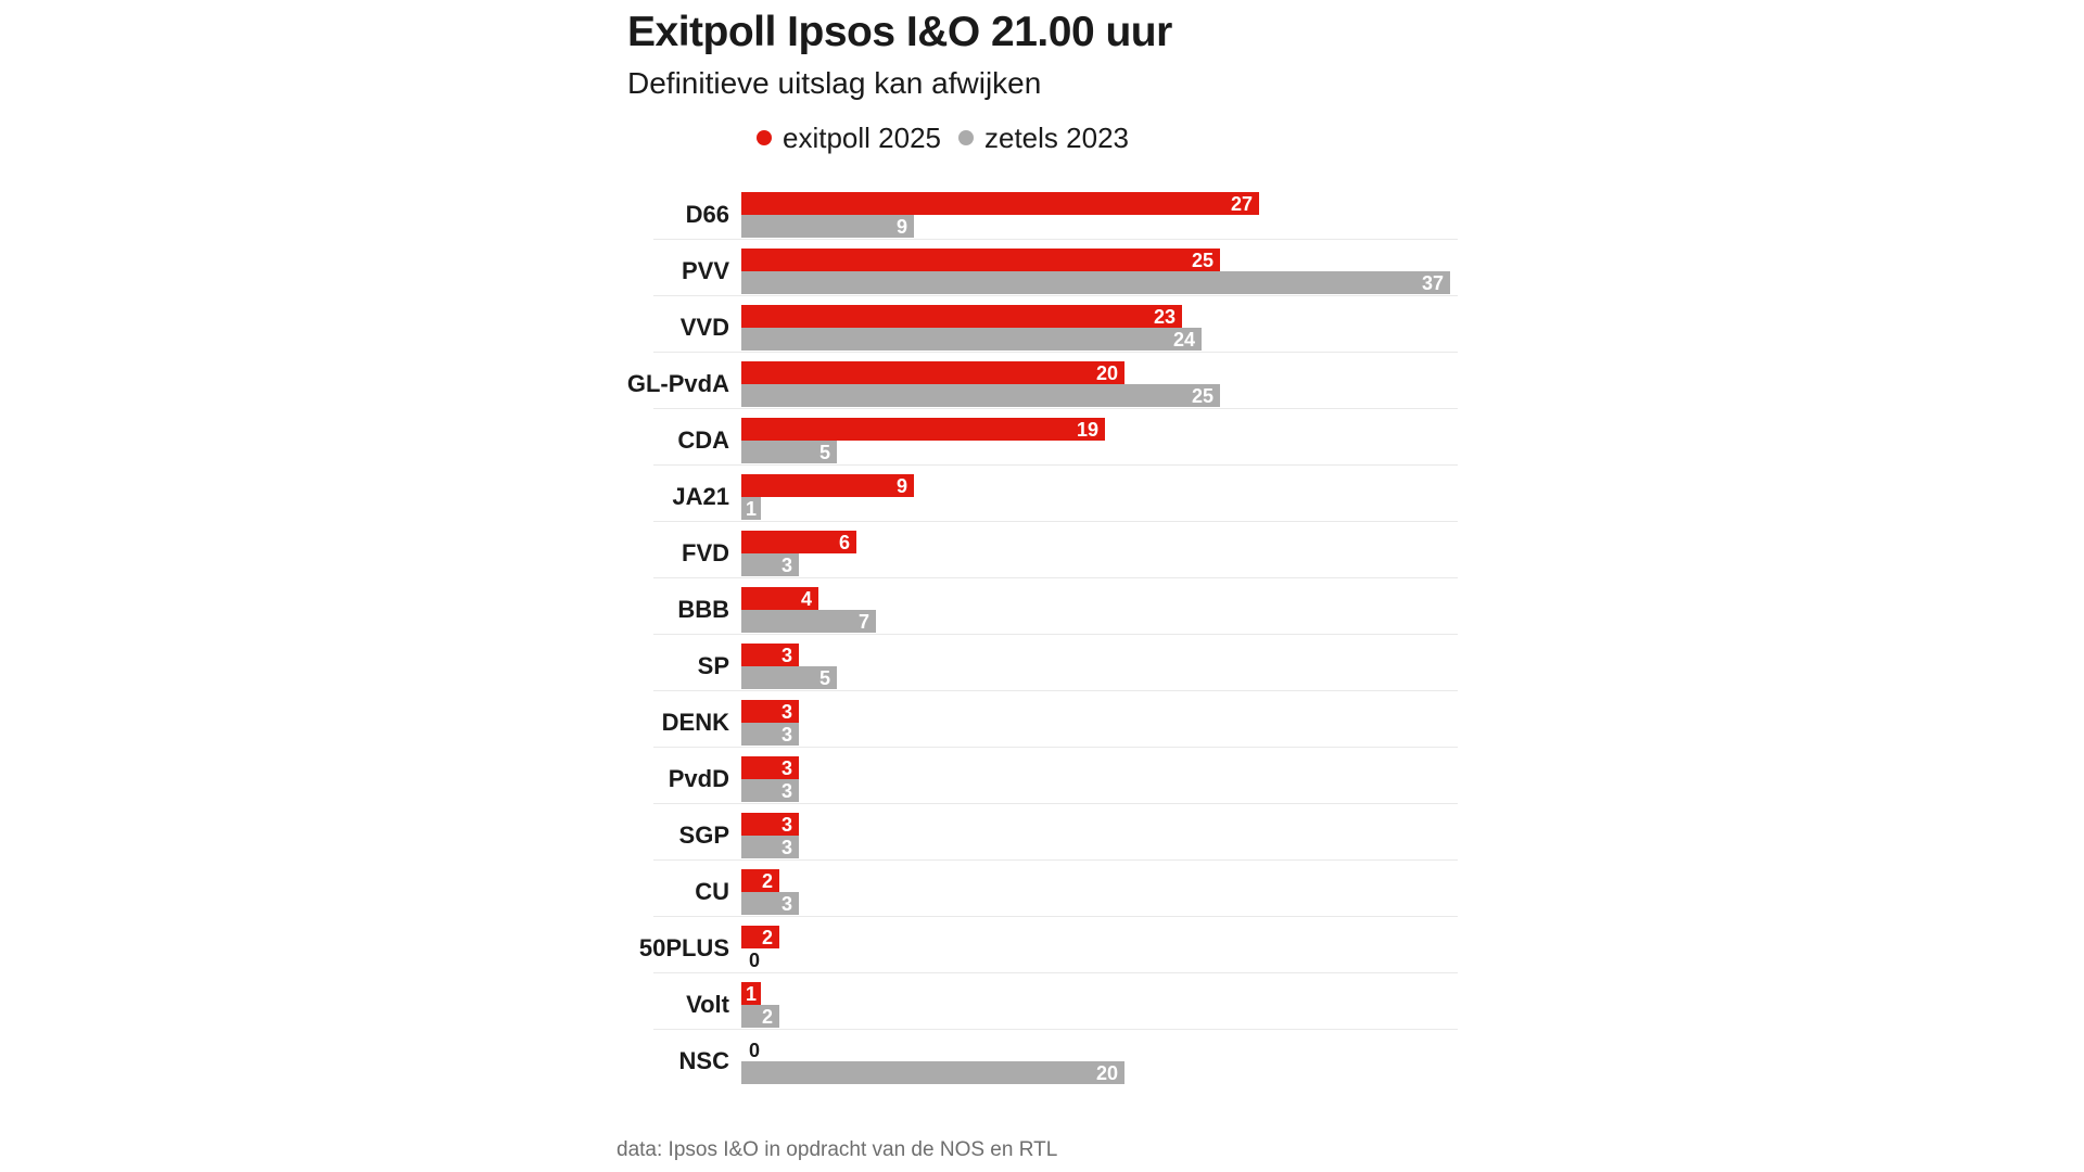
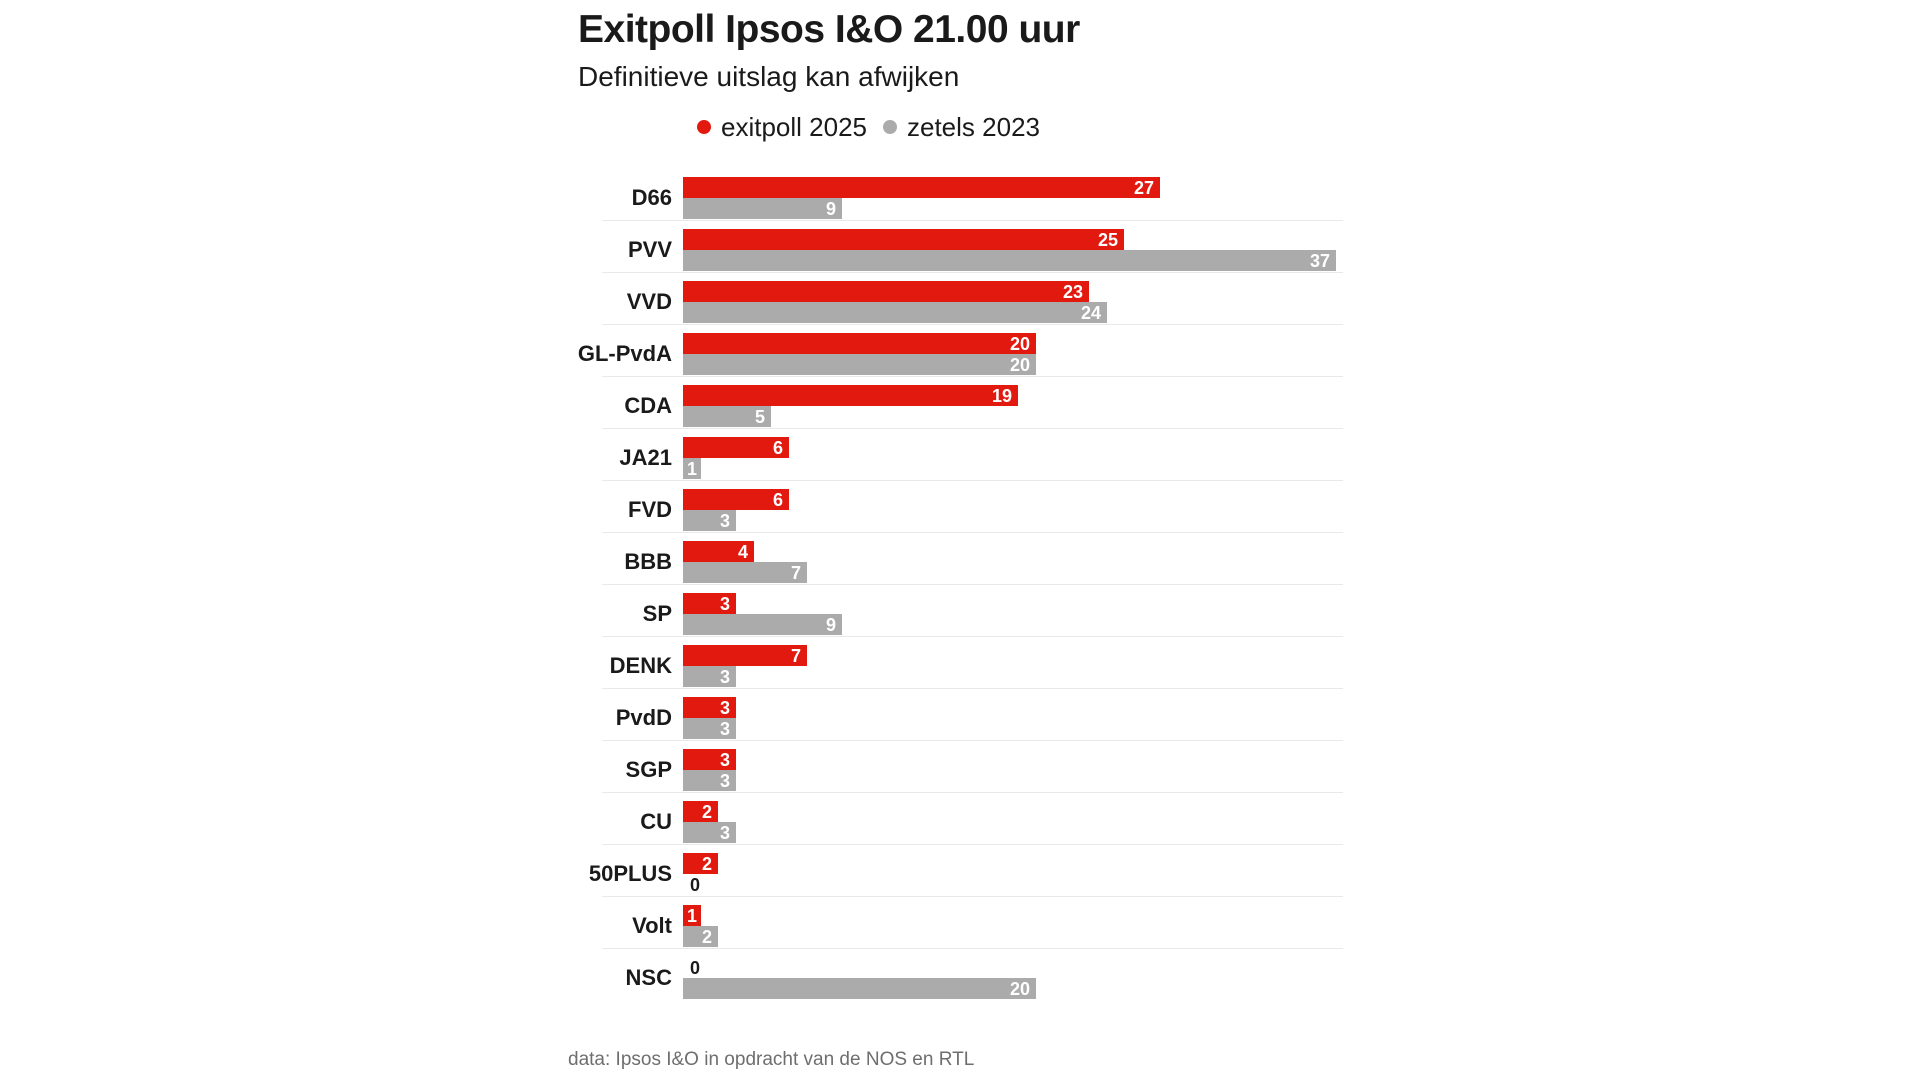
zetels 2023/GL-PvdA: 25 -> 20
exitpoll 2025/JA21: 9 -> 6
zetels 2023/SP: 5 -> 9
exitpoll 2025/DENK: 3 -> 7
